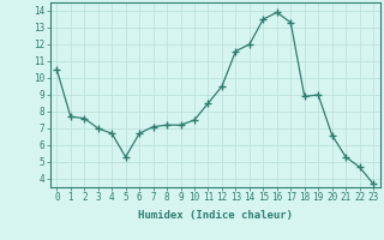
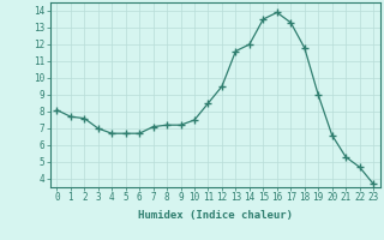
0: 10.5 -> 8.1
5: 5.3 -> 6.7
18: 8.9 -> 11.8
